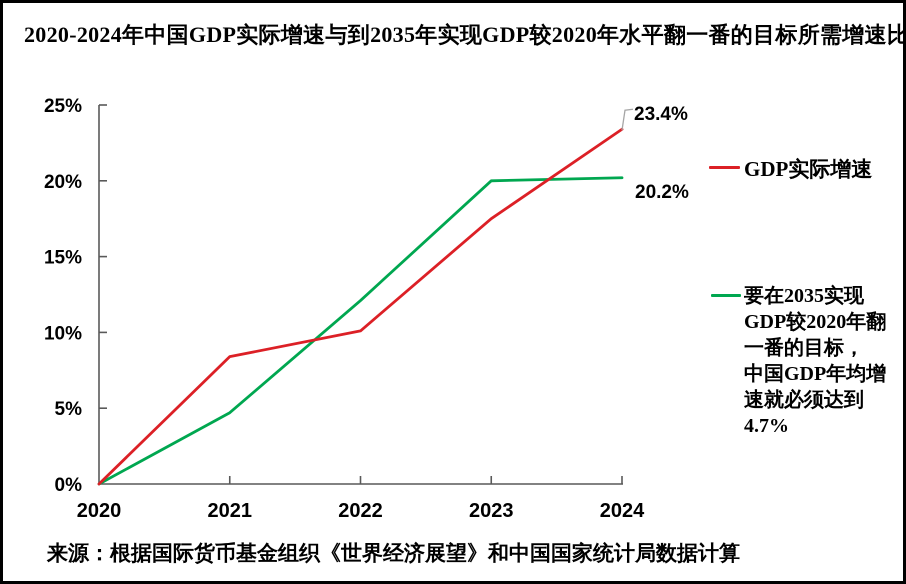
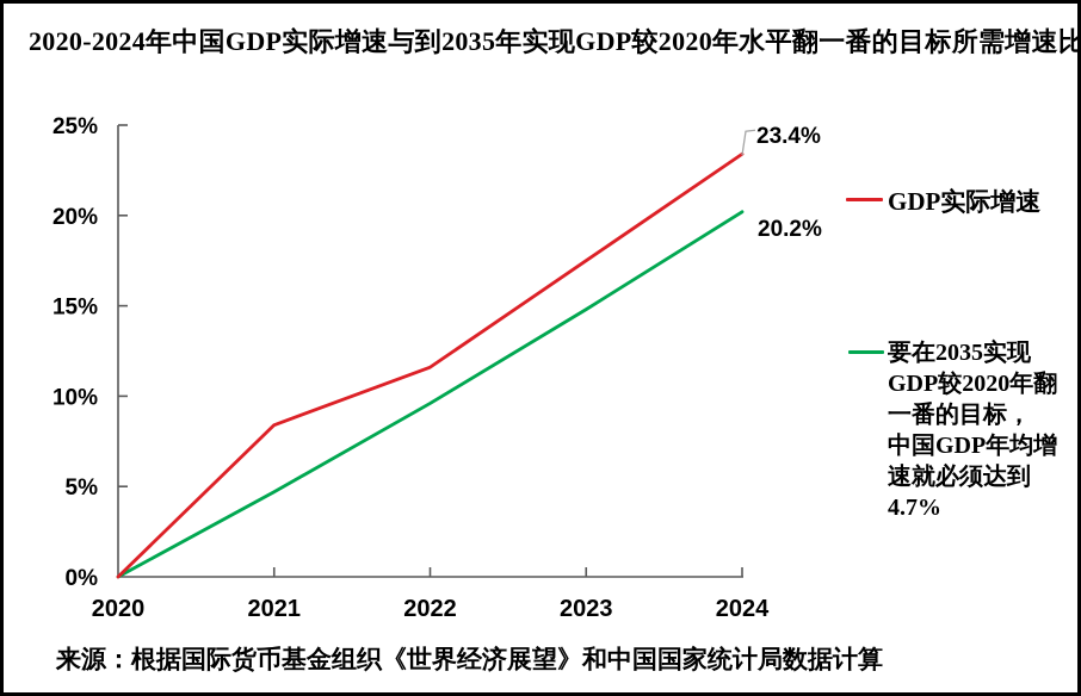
GDP实际增速/2022: 10.1% -> 11.6%
要在2035实现GDP较2020年翻一番的目标，中国GDP年均增速就必须达到4.7%/2022: 12.1% -> 9.6%
要在2035实现GDP较2020年翻一番的目标，中国GDP年均增速就必须达到4.7%/2023: 20.0% -> 14.8%
